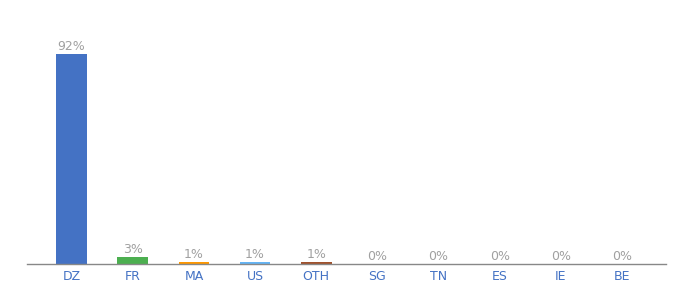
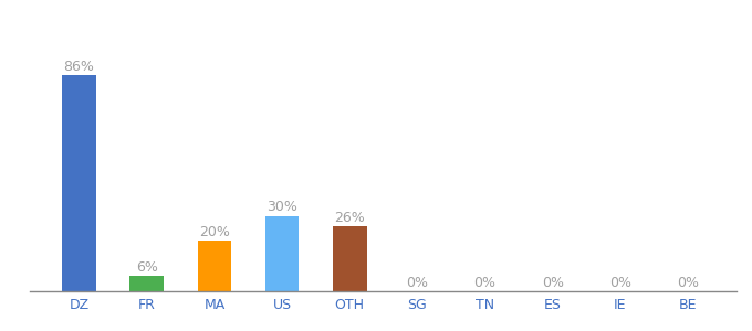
DZ: 92% -> 86%
FR: 3% -> 6%
MA: 1% -> 20%
US: 1% -> 30%
OTH: 1% -> 26%
